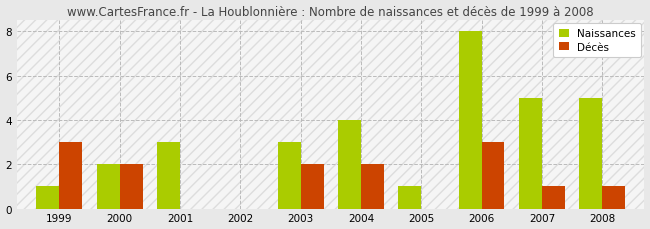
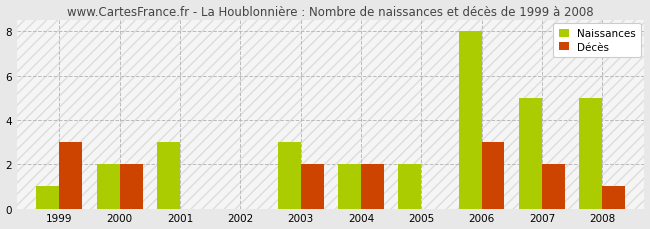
Naissances/2004: 4 -> 2
Naissances/2005: 1 -> 2
Décès/2007: 1 -> 2
